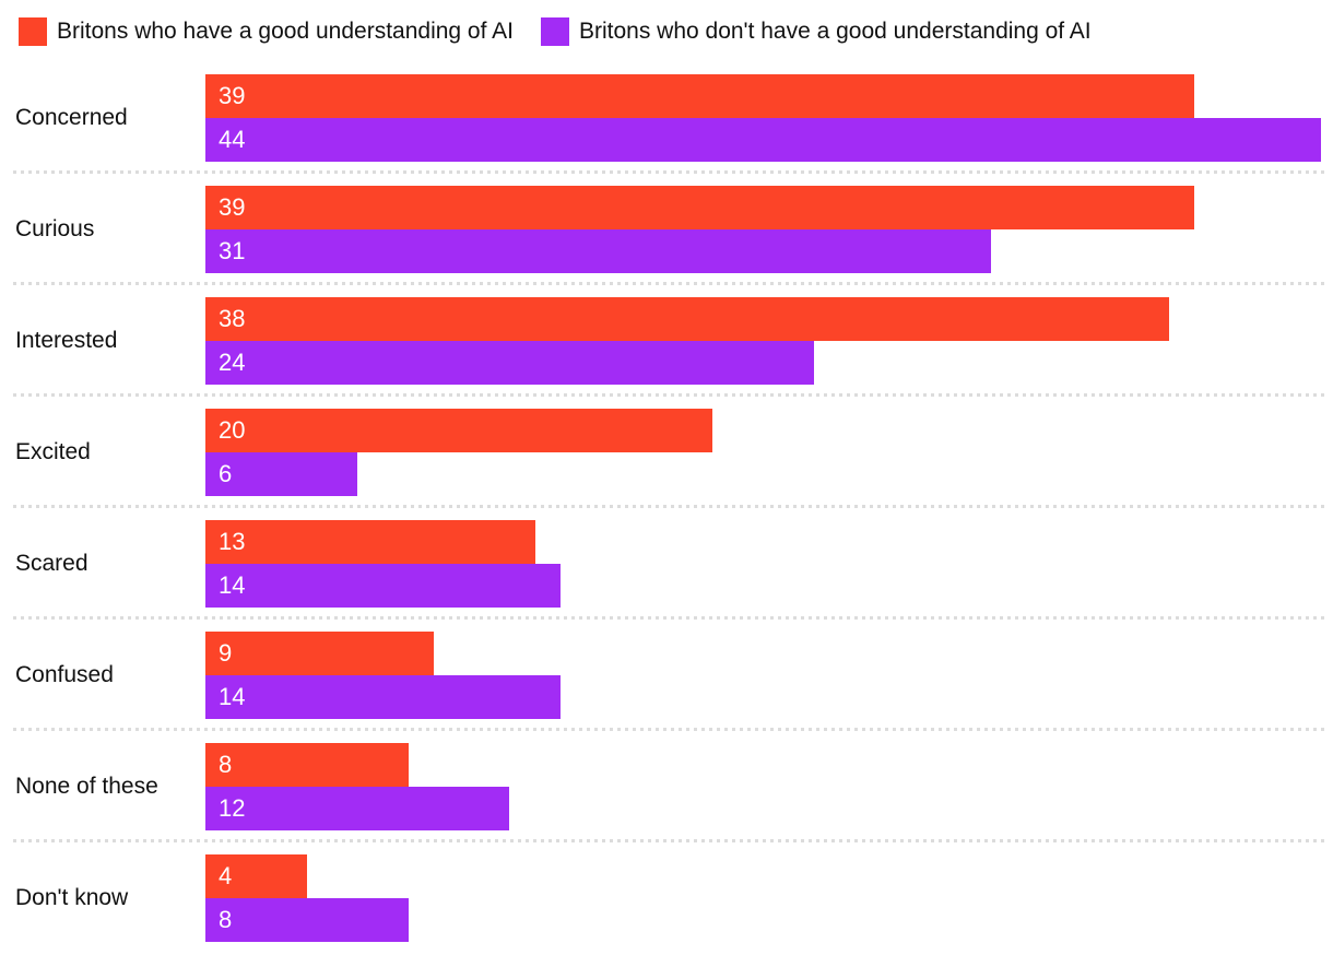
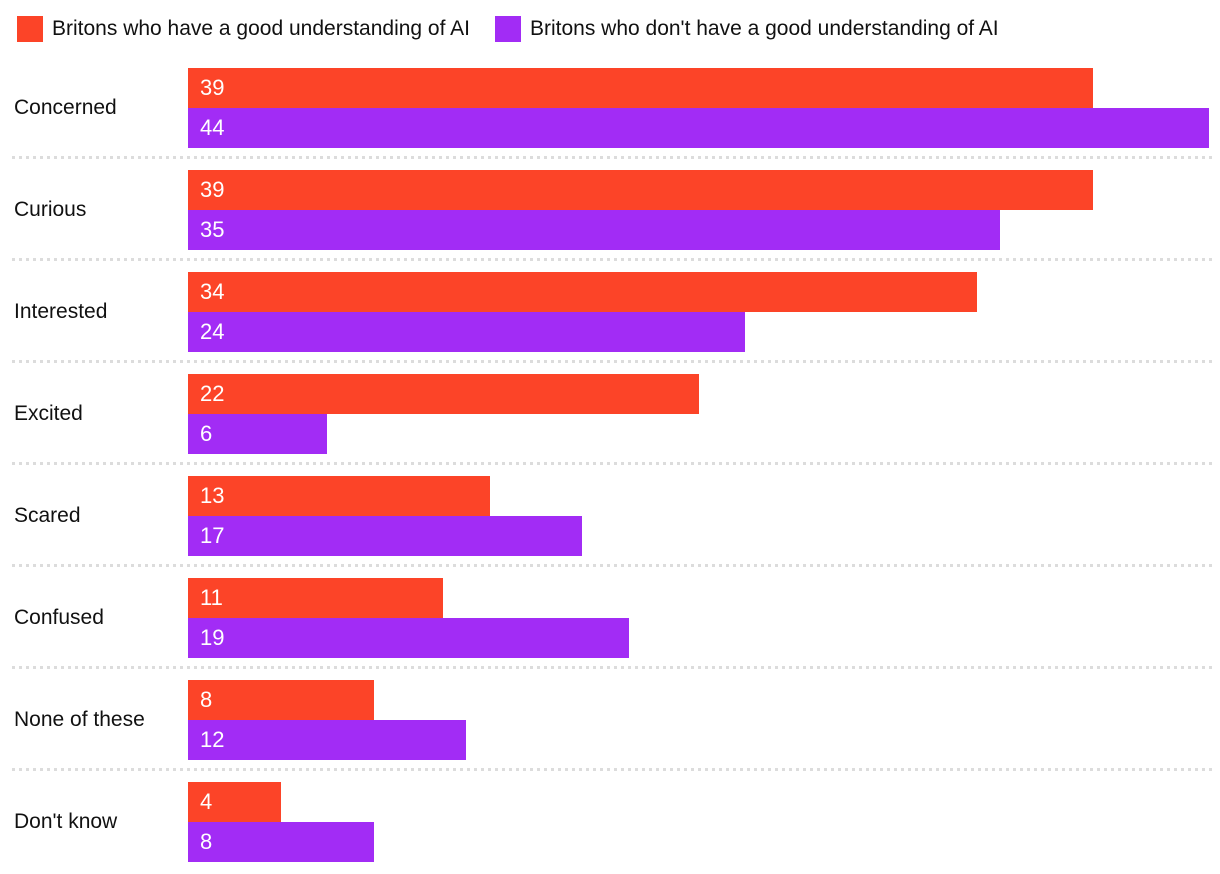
Britons who don't have a good understanding of AI/Curious: 31 -> 35
Britons who have a good understanding of AI/Interested: 38 -> 34
Britons who have a good understanding of AI/Excited: 20 -> 22
Britons who don't have a good understanding of AI/Scared: 14 -> 17
Britons who have a good understanding of AI/Confused: 9 -> 11
Britons who don't have a good understanding of AI/Confused: 14 -> 19
